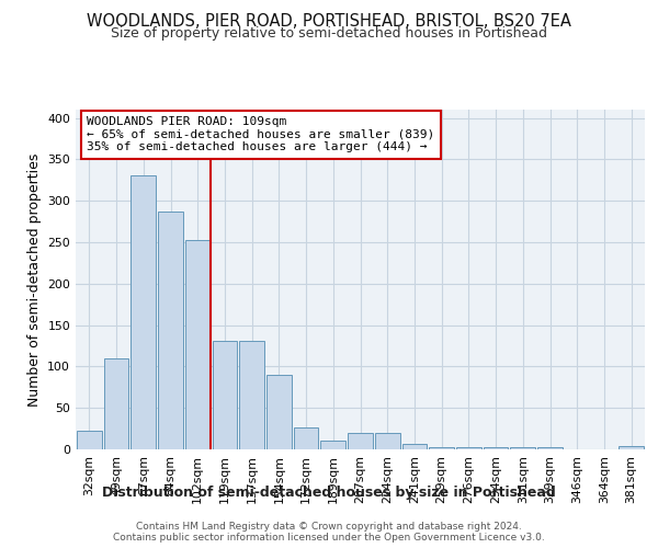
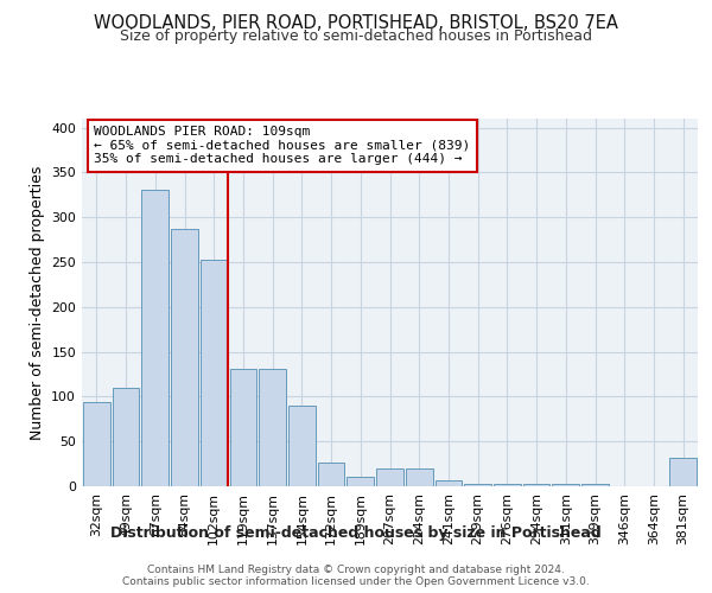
32sqm: 22 -> 94
381sqm: 4 -> 32
